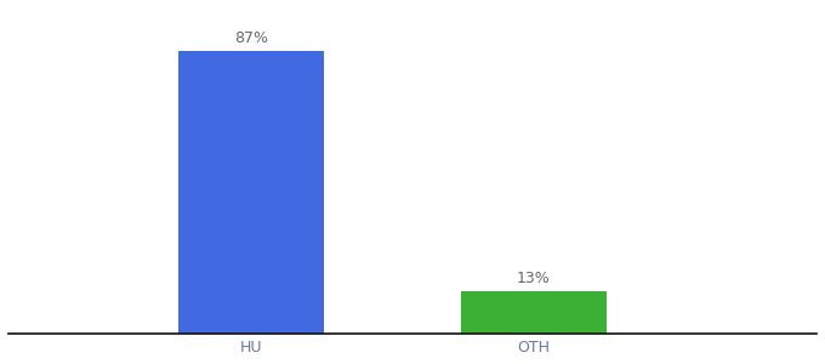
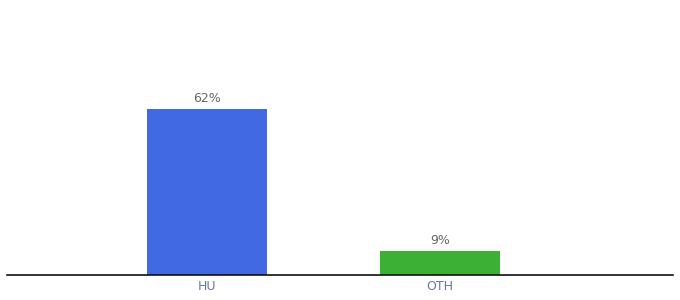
HU: 87% -> 62%
OTH: 13% -> 9%
